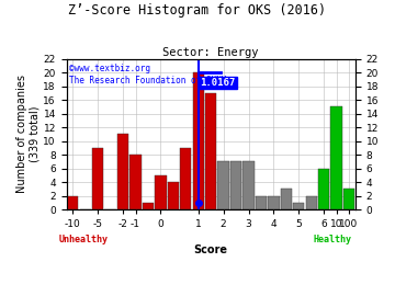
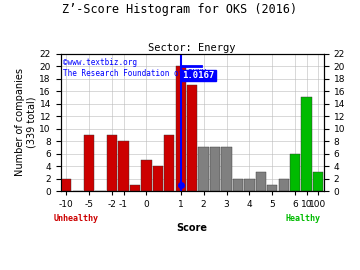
-2: 11 -> 9
